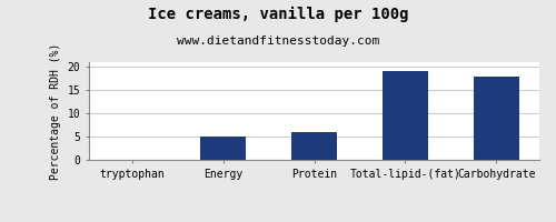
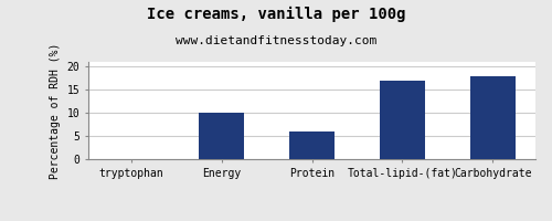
Energy: 5 -> 10
Total-lipid-(fat): 19 -> 17
